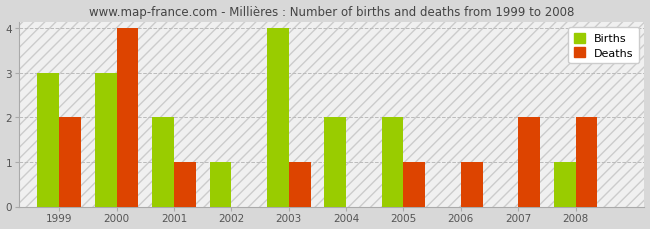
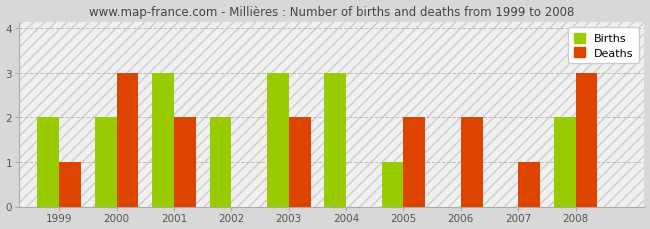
Births/1999: 3 -> 2
Deaths/1999: 2 -> 1
Births/2000: 3 -> 2
Deaths/2000: 4 -> 3
Births/2001: 2 -> 3
Deaths/2001: 1 -> 2
Births/2002: 1 -> 2
Births/2003: 4 -> 3
Deaths/2003: 1 -> 2
Births/2004: 2 -> 3
Births/2005: 2 -> 1
Deaths/2005: 1 -> 2
Deaths/2006: 1 -> 2
Deaths/2007: 2 -> 1
Births/2008: 1 -> 2
Deaths/2008: 2 -> 3
